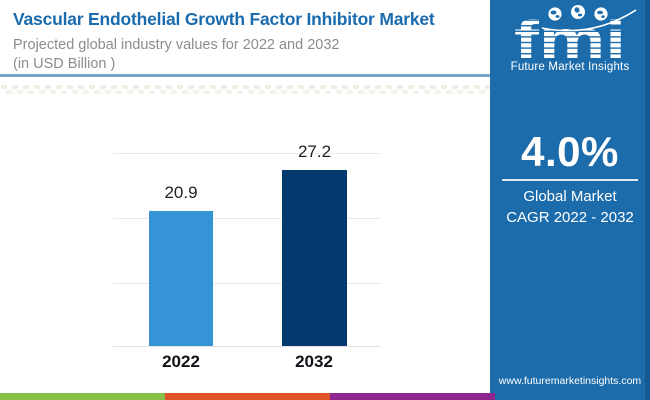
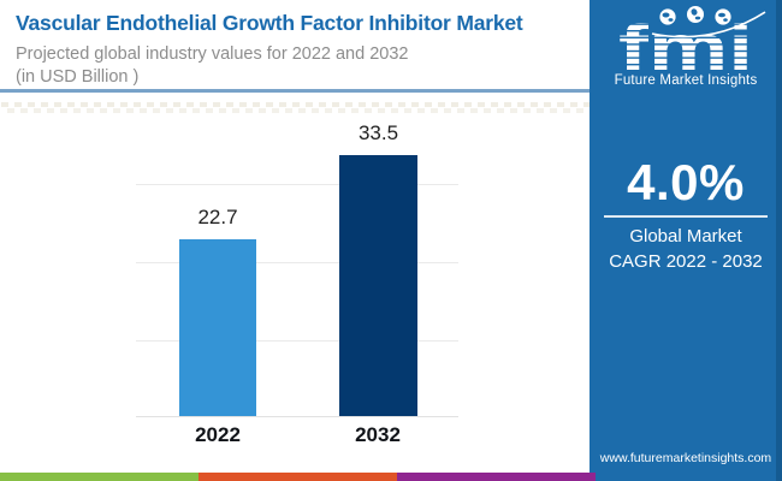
2022: 20.9 -> 22.7
2032: 27.2 -> 33.5
